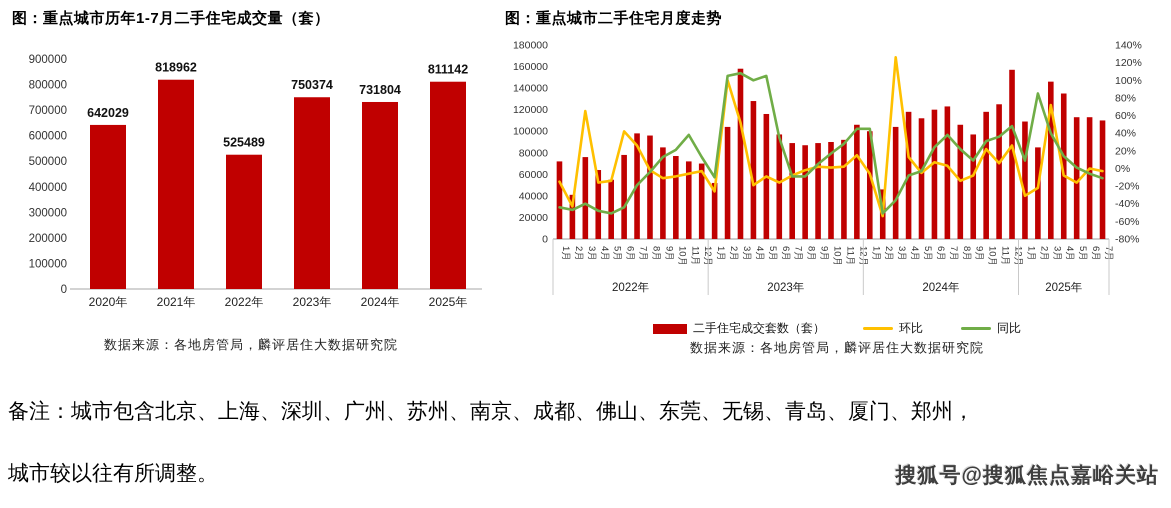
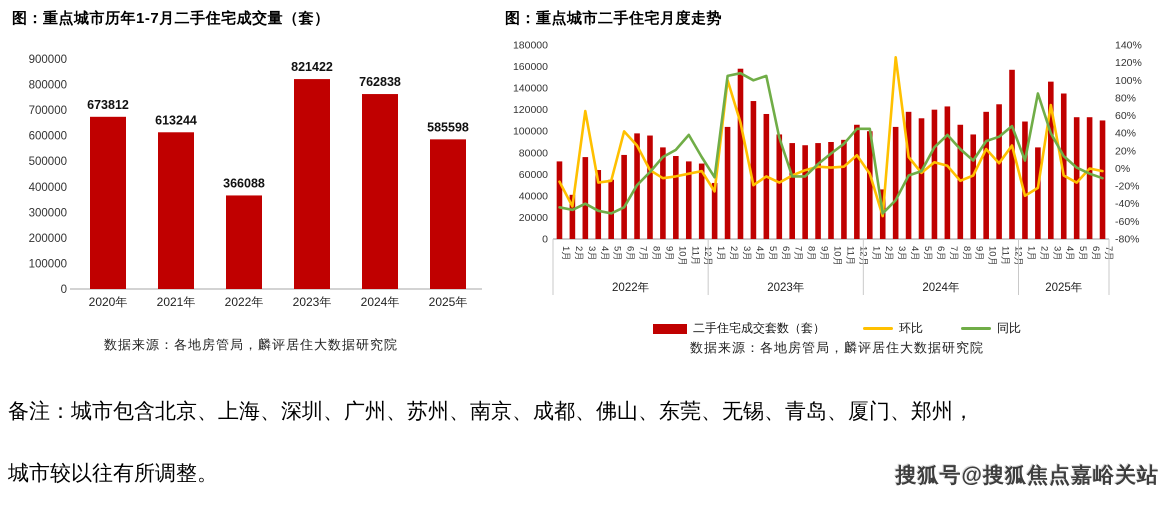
图：重点城市历年1-7月二手住宅成交量（套）/2020年: 642029 -> 673812
图：重点城市历年1-7月二手住宅成交量（套）/2021年: 818962 -> 613244
图：重点城市历年1-7月二手住宅成交量（套）/2022年: 525489 -> 366088
图：重点城市历年1-7月二手住宅成交量（套）/2023年: 750374 -> 821422
图：重点城市历年1-7月二手住宅成交量（套）/2024年: 731804 -> 762838
图：重点城市历年1-7月二手住宅成交量（套）/2025年: 811142 -> 585598
